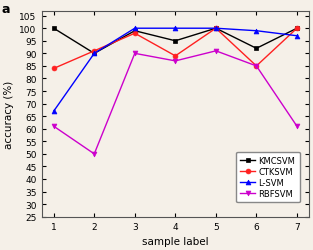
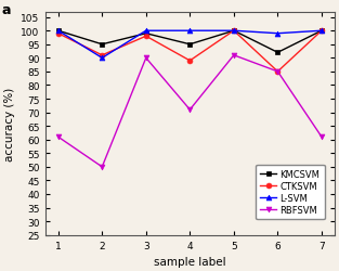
CTKSVM/1: 84 -> 99
L-SVM/1: 67 -> 100
KMCSVM/2: 90 -> 95
RBFSVM/4: 87 -> 71
L-SVM/7: 97 -> 100
